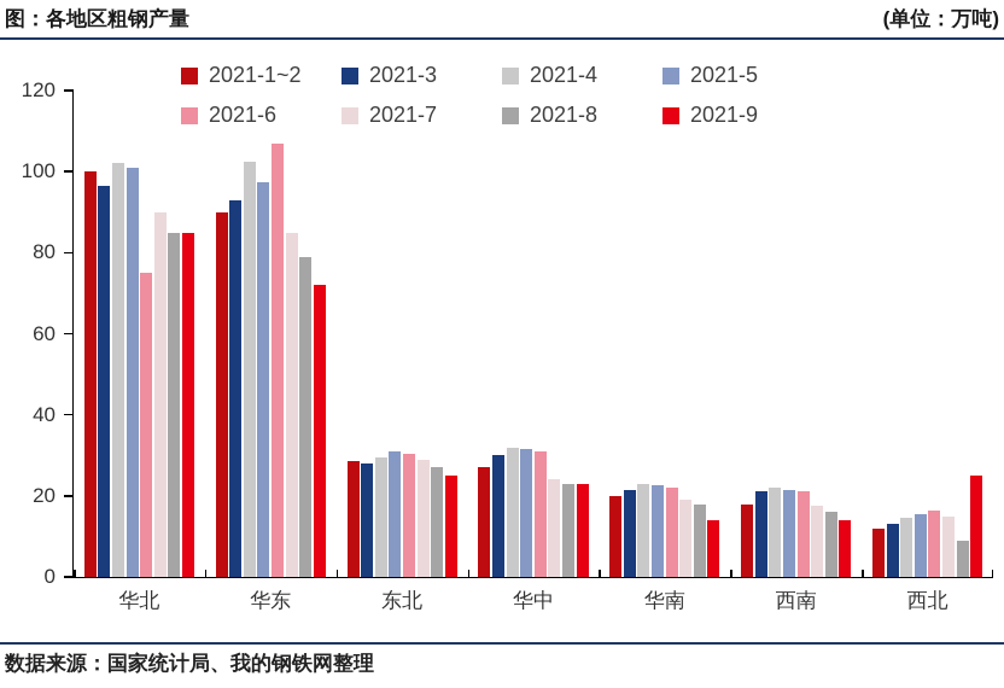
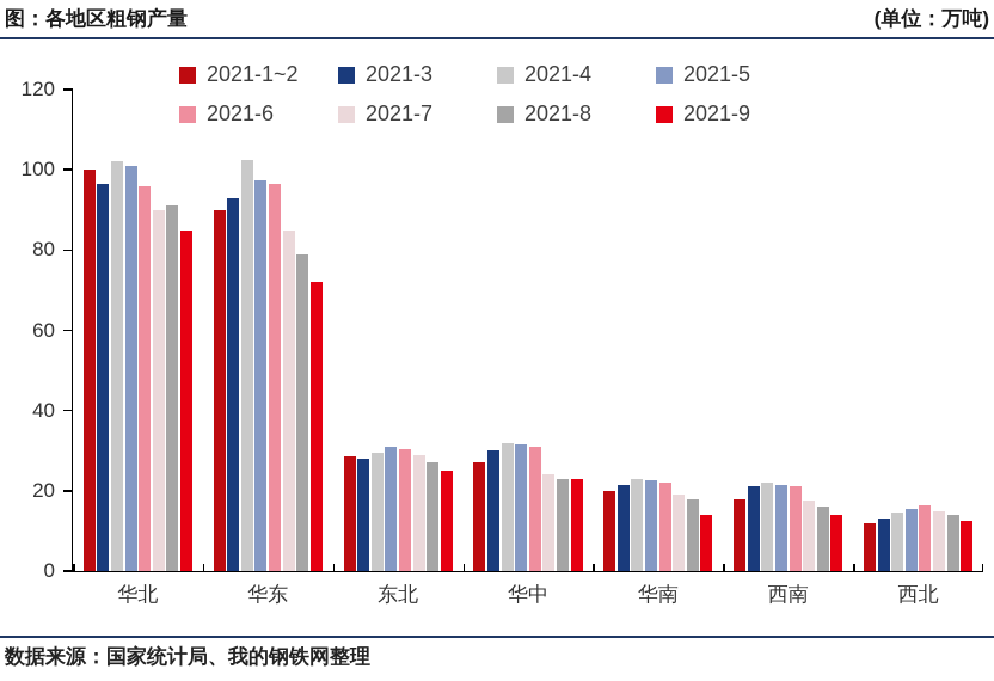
2021-6/华北: 75 -> 96
2021-8/华北: 85 -> 91
2021-6/华东: 107 -> 96
2021-8/西北: 9 -> 14
2021-9/西北: 25 -> 12
